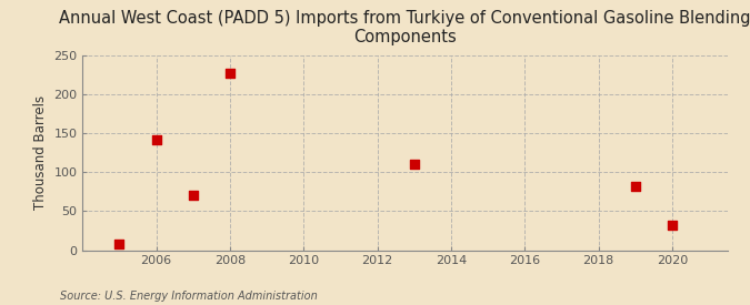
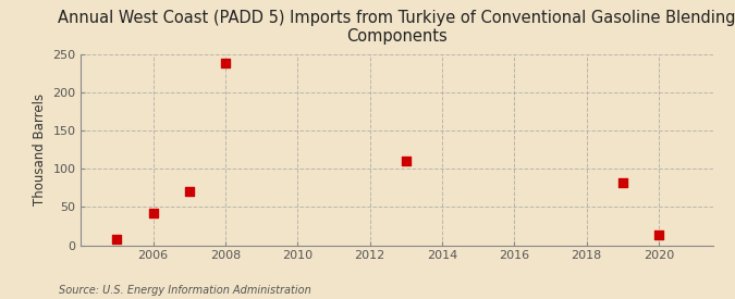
2006: 142 -> 42
2008: 226 -> 238
2020: 32 -> 13
